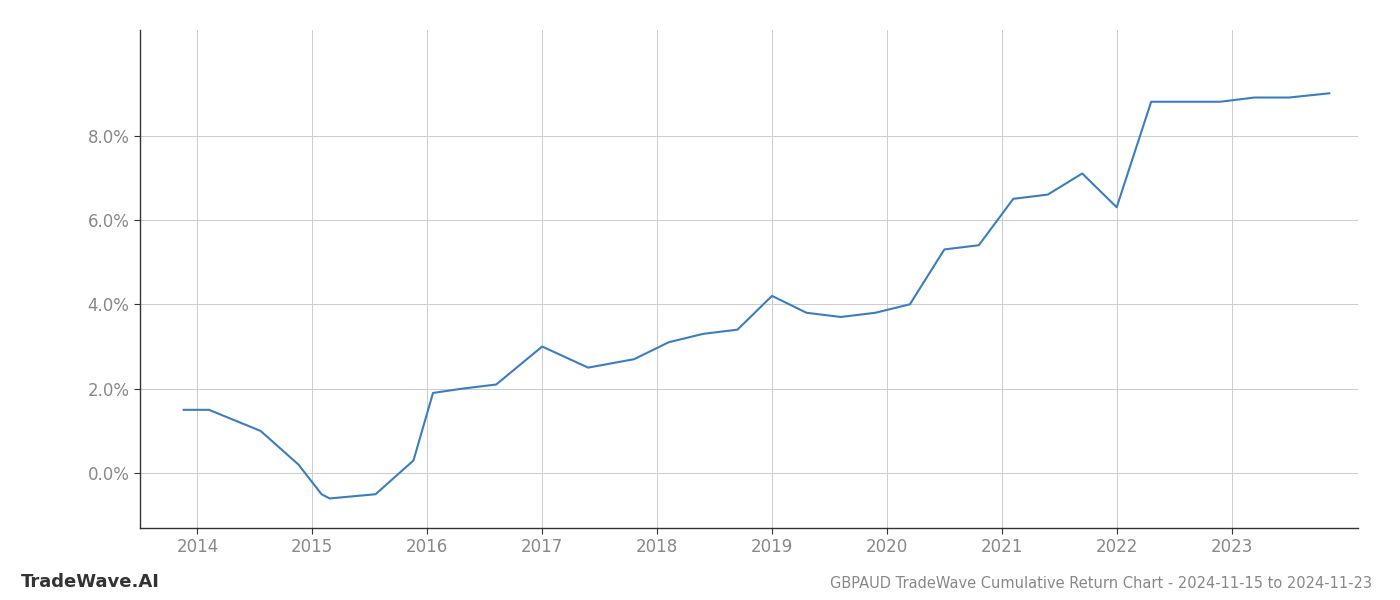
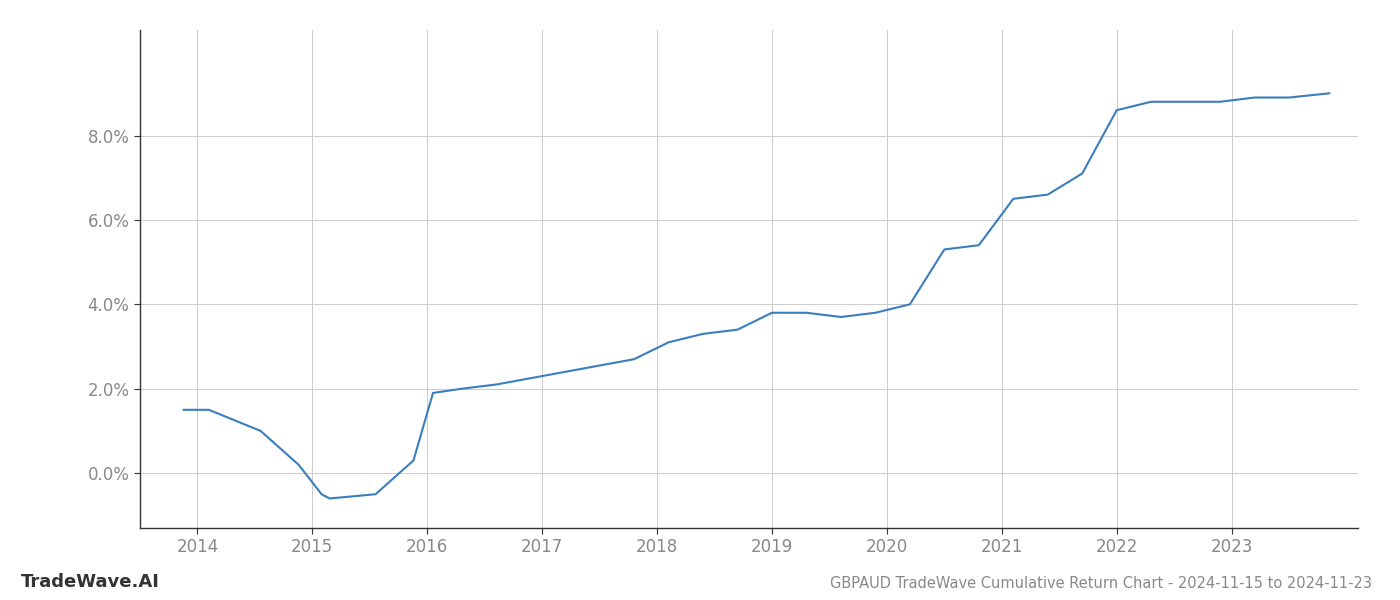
2017: 3.0% -> 2.3%
2019: 4.2% -> 3.8%
2022: 6.3% -> 8.6%
